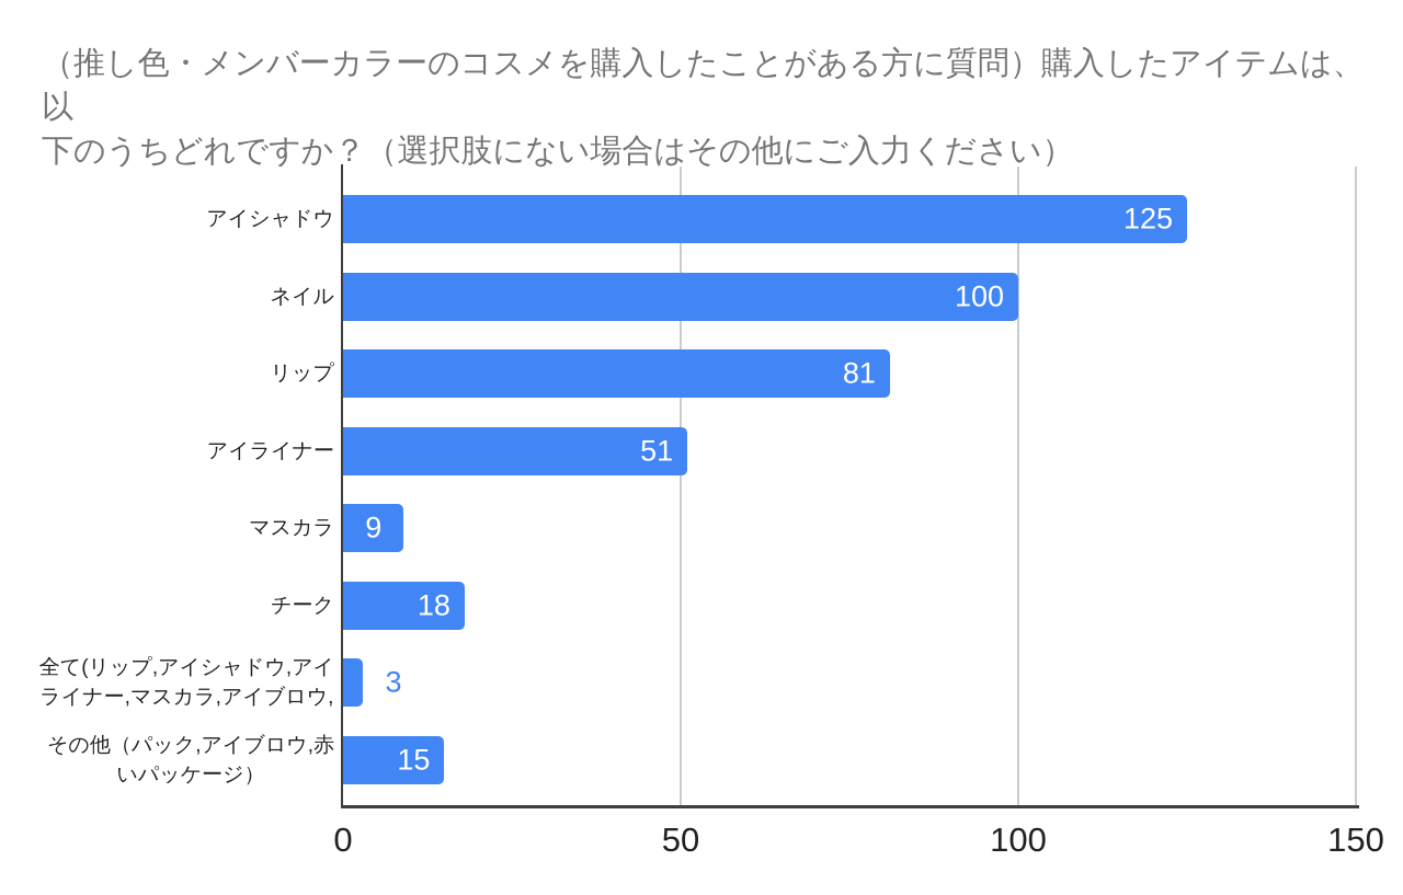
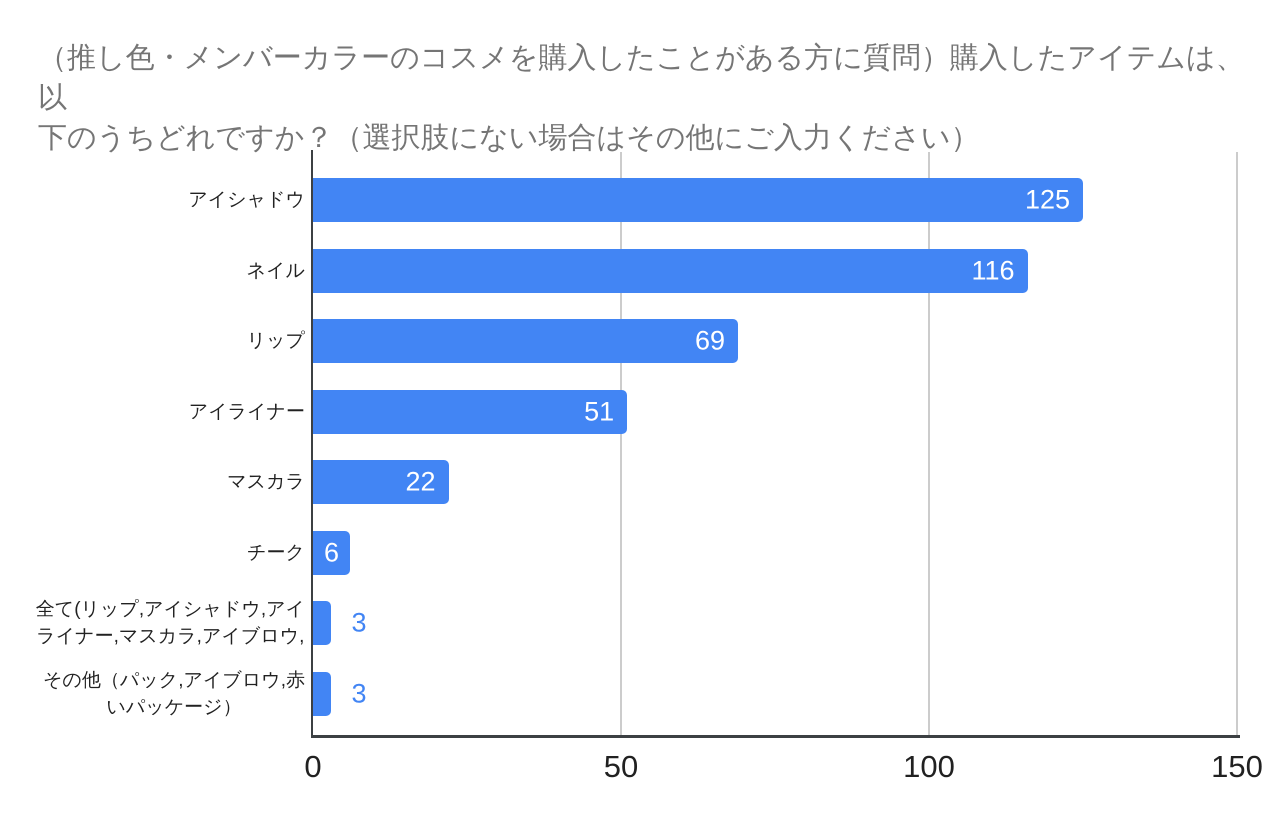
ネイル: 100 -> 116
リップ: 81 -> 69
マスカラ: 9 -> 22
チーク: 18 -> 6
その他（パック,アイブロウ,赤 いパッケージ）: 15 -> 3
